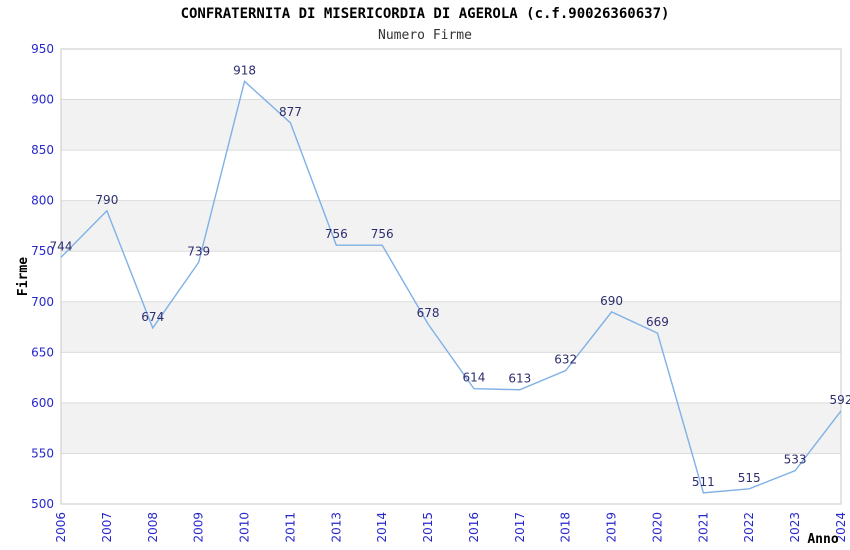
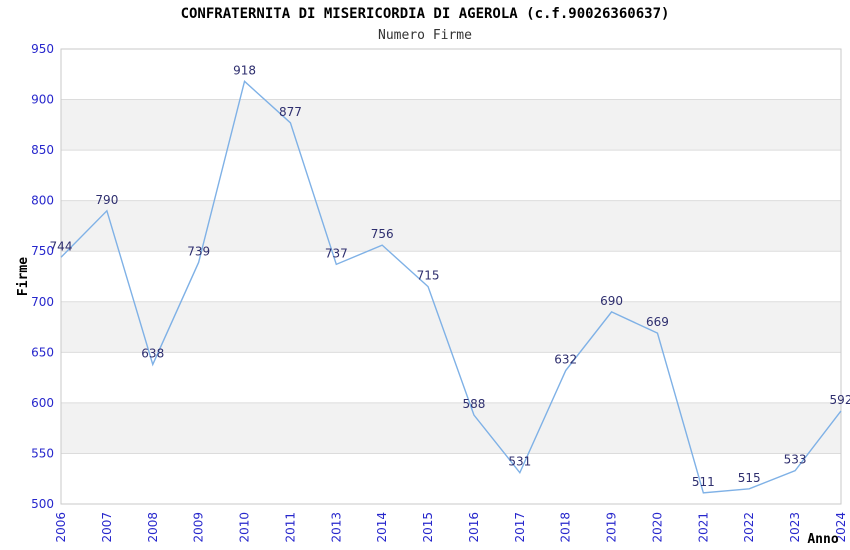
2008: 674 -> 638
2013: 756 -> 737
2015: 678 -> 715
2016: 614 -> 588
2017: 613 -> 531
